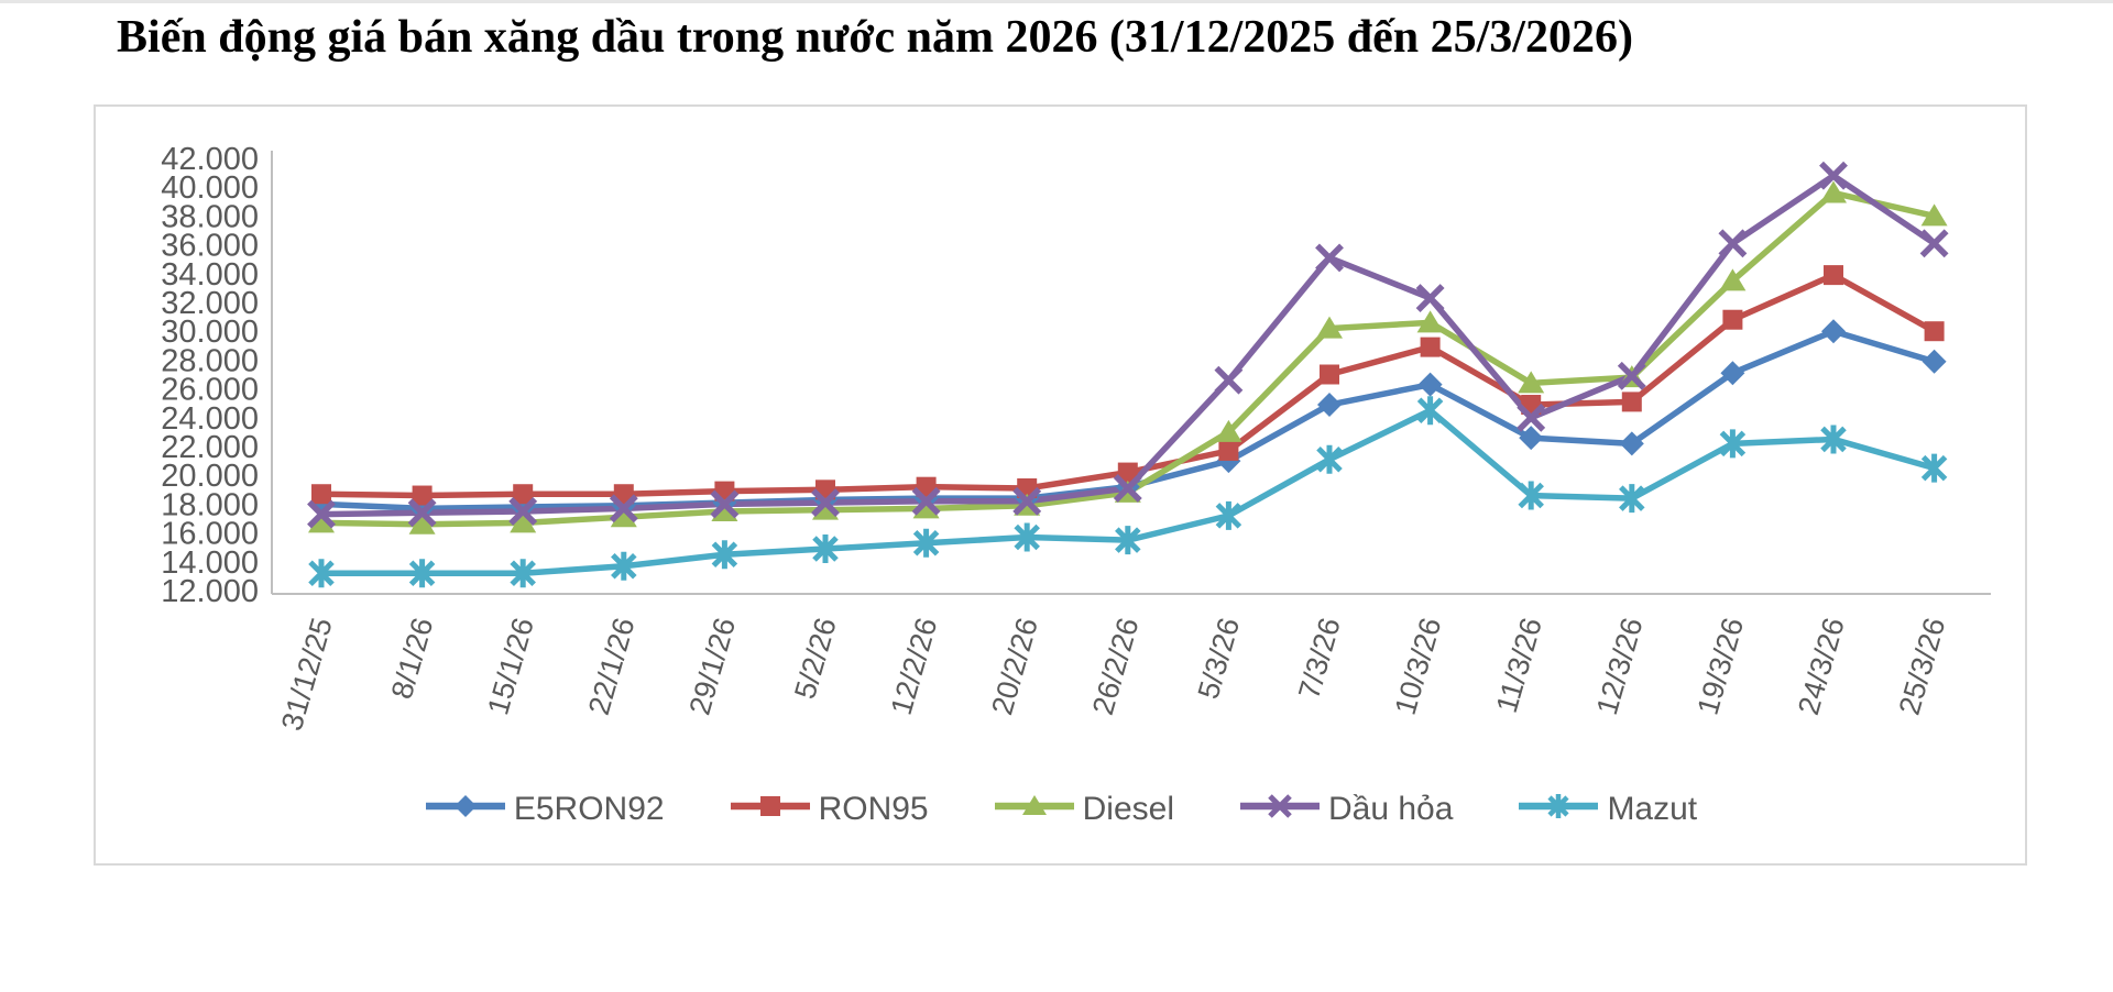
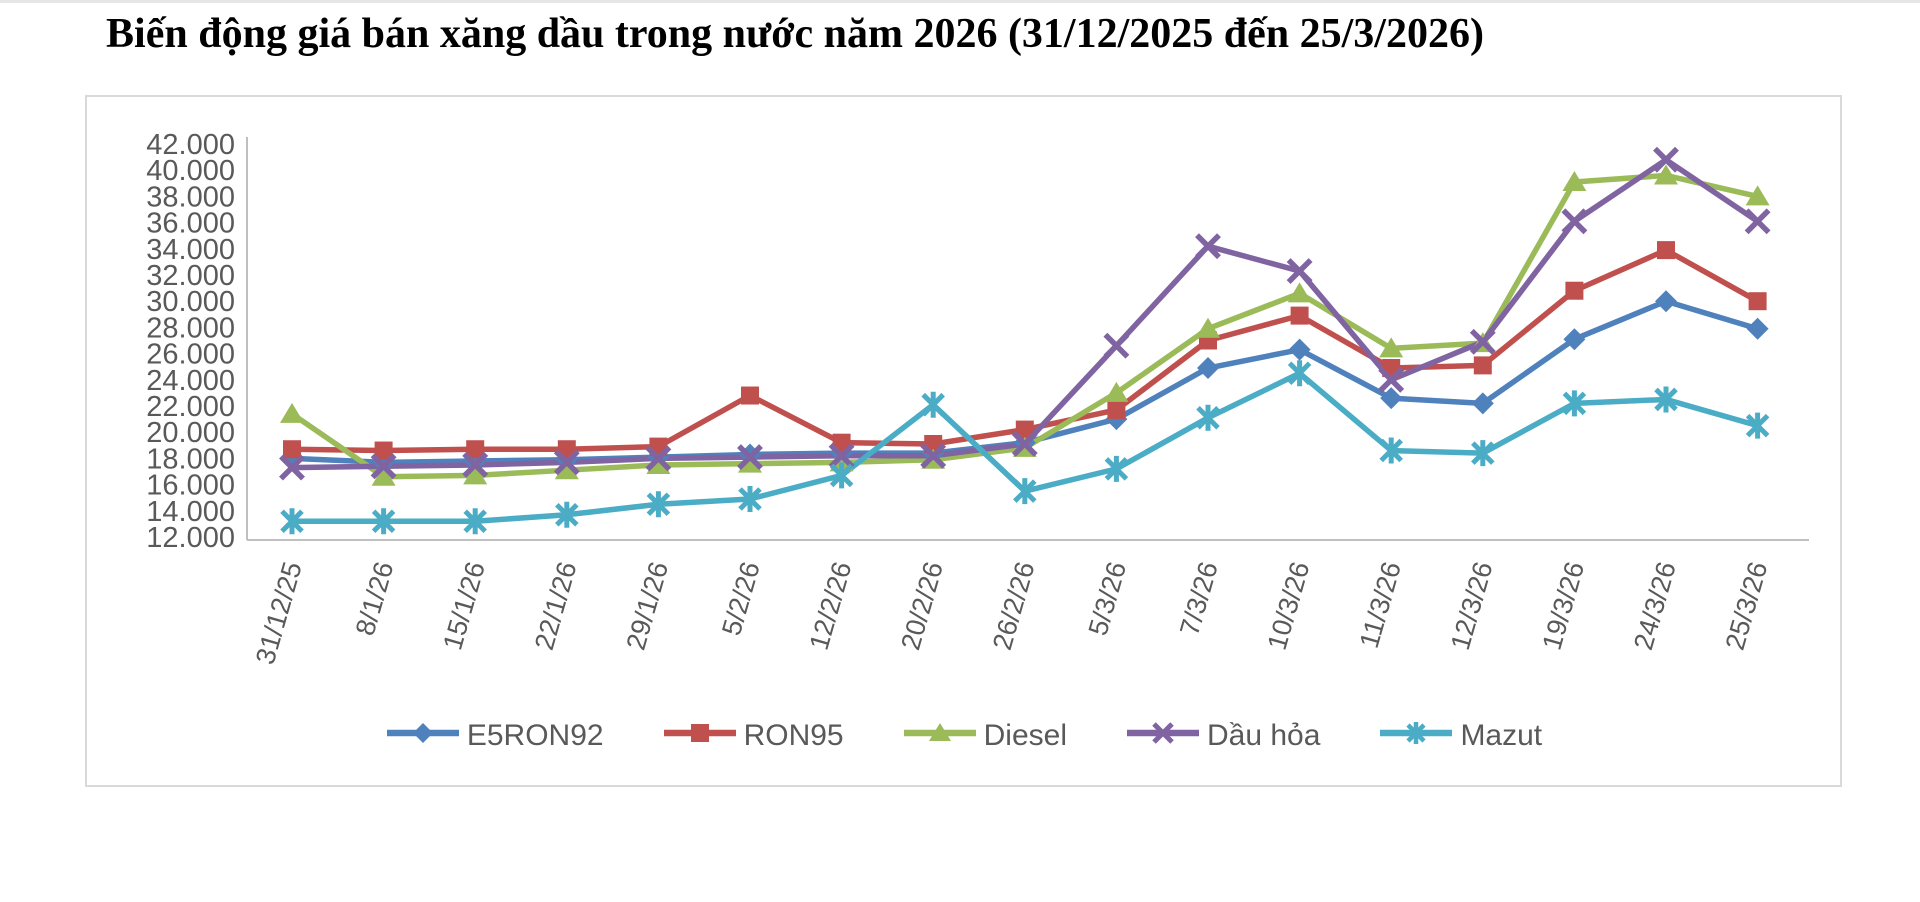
Diesel/31/12/25: 16700 -> 21400
RON95/5/2/26: 19000 -> 22800
Mazut/12/2/26: 15300 -> 16700
Mazut/20/2/26: 15700 -> 22100
Diesel/7/3/26: 30200 -> 27900
Dầu hỏa/7/3/26: 35100 -> 34200
Diesel/19/3/26: 33500 -> 39100
